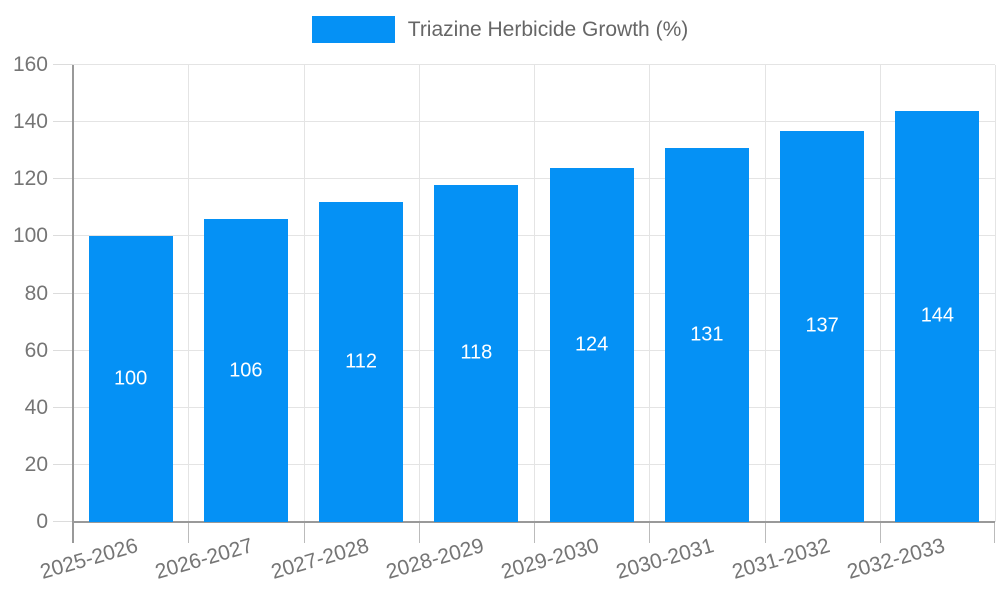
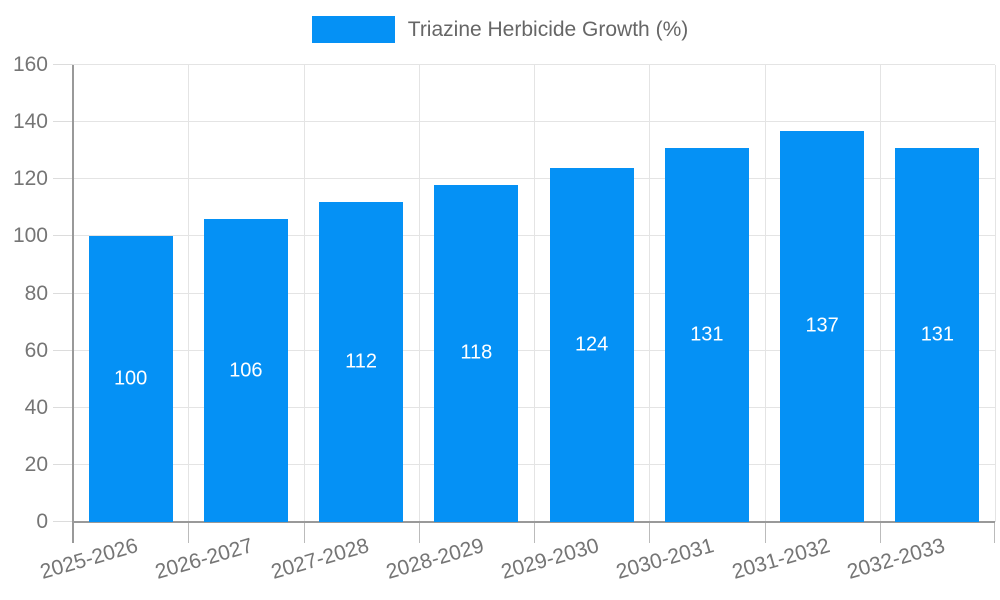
2032-2033: 144 -> 131
